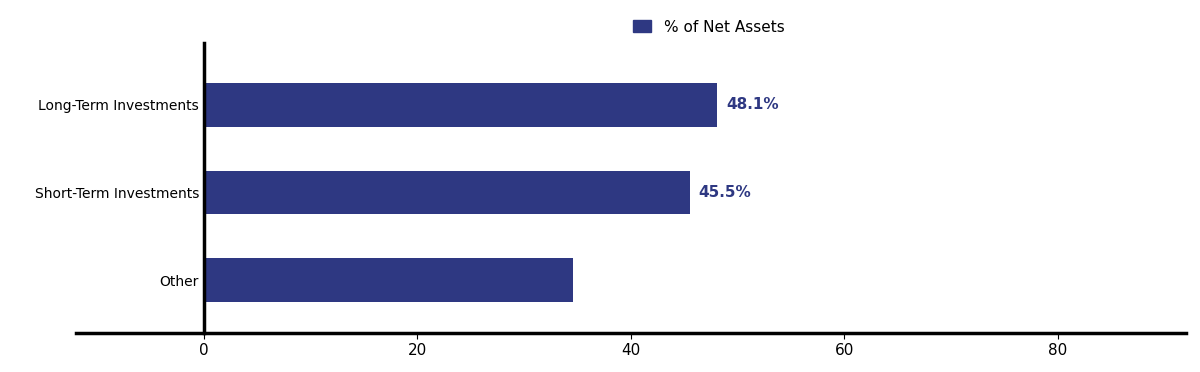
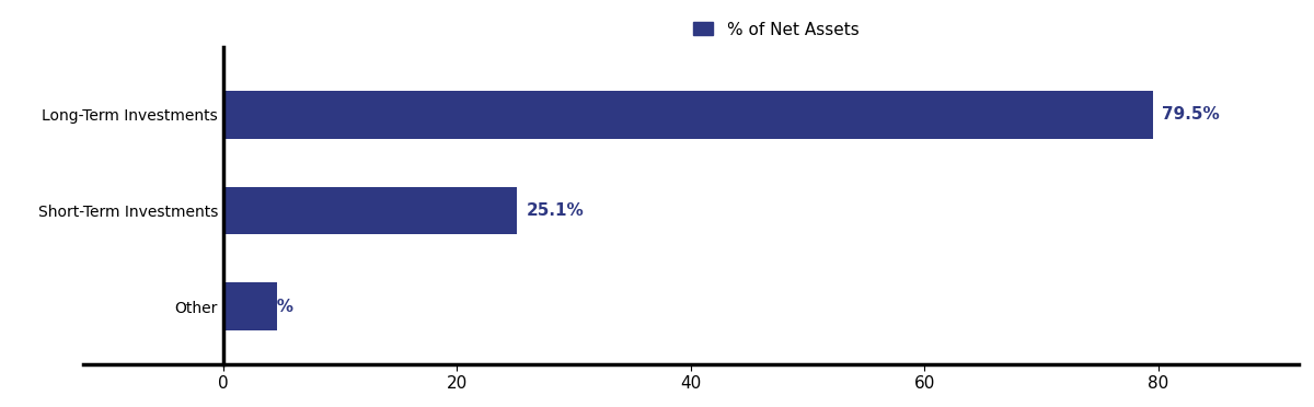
Long-Term Investments: 48.1% -> 79.5%
Short-Term Investments: 45.5% -> 25.1%
Other: 34.6 -> 4.6
